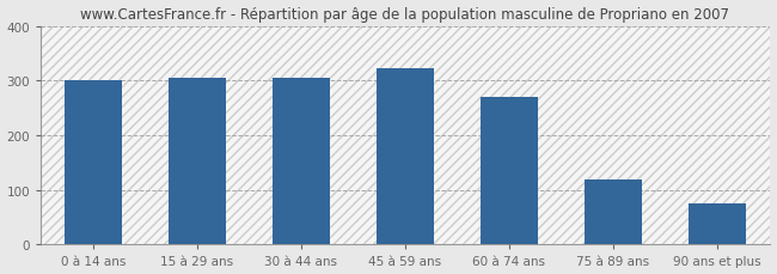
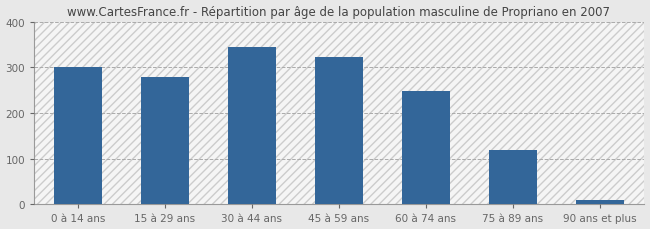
15 à 29 ans: 305 -> 278
30 à 44 ans: 305 -> 345
60 à 74 ans: 270 -> 247
90 ans et plus: 75 -> 10
